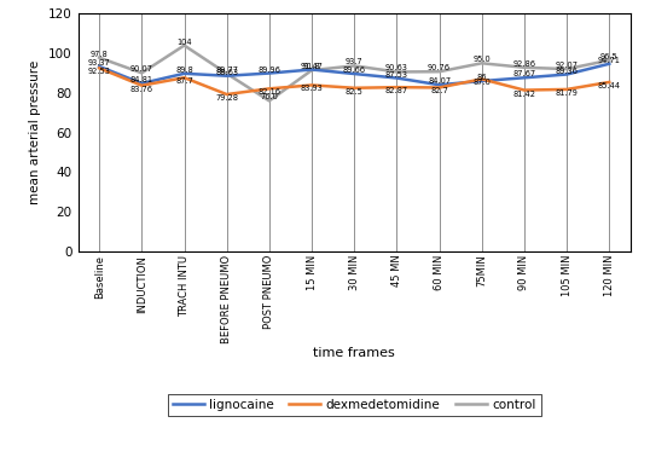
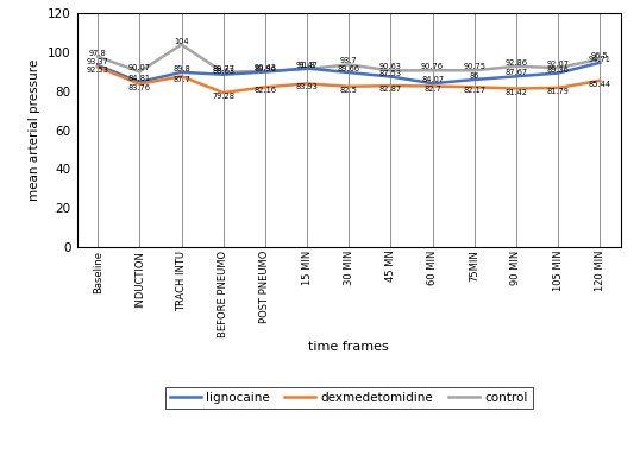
control/POST PNEUMO: 76 -> 90
dexmedetomidine/75MIN: 87 -> 82
control/75MIN: 95 -> 91
